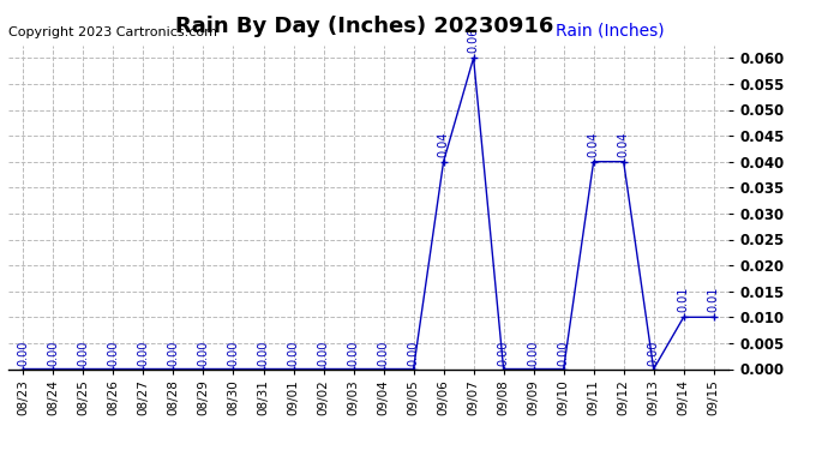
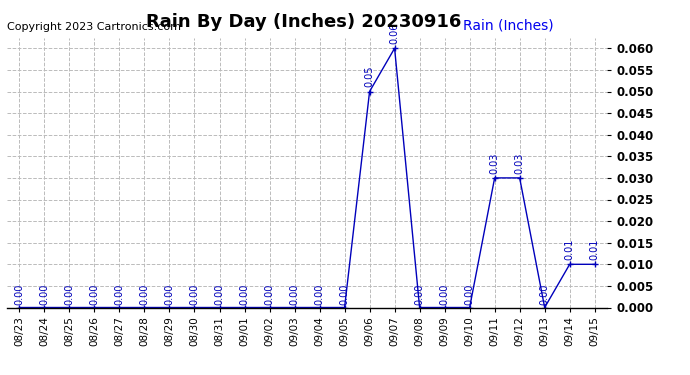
09/06: 0.04 -> 0.05
09/11: 0.04 -> 0.03
09/12: 0.04 -> 0.03
